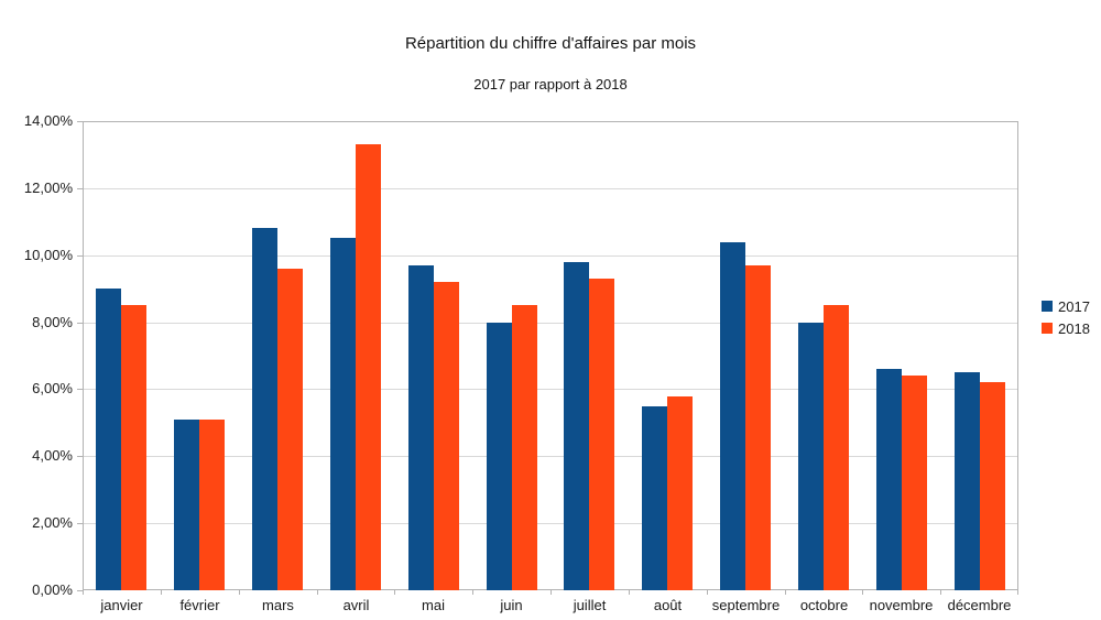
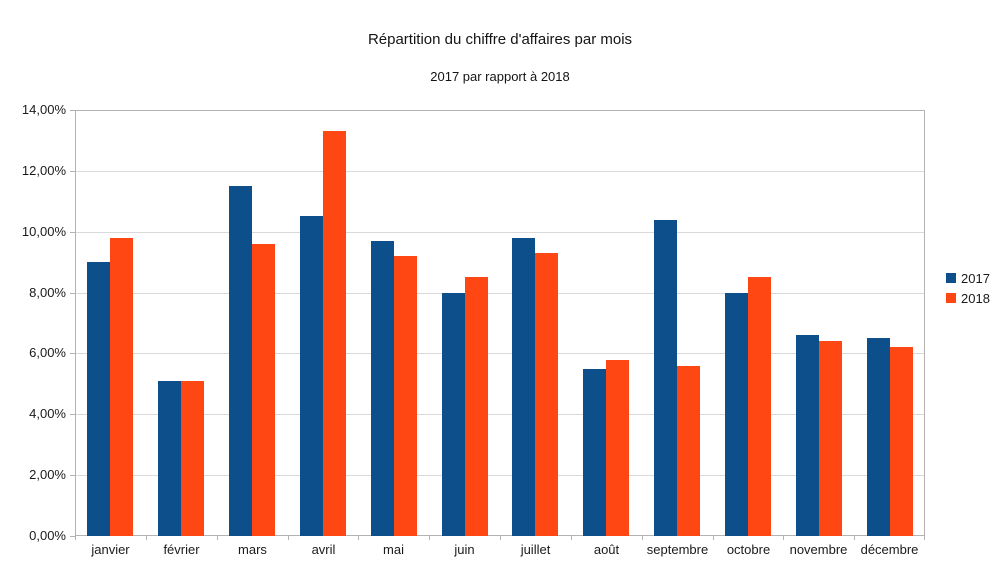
2018/janvier: 8,5% -> 9,8%
2017/mars: 10,8% -> 11,5%
2018/septembre: 9,7% -> 5,6%
